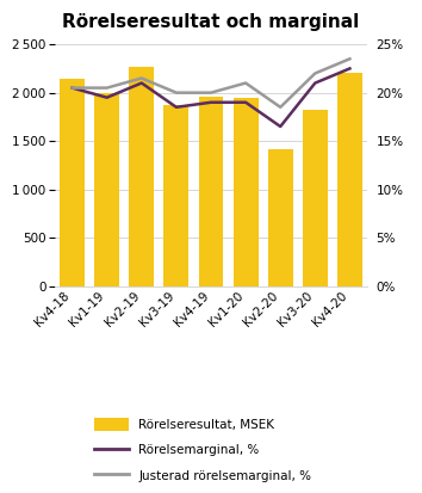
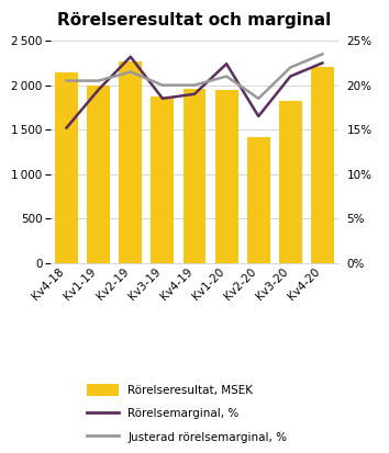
Rörelsemarginal, %/Kv4-18: 20.5% -> 15.2%
Rörelsemarginal, %/Kv2-19: 21.0% -> 23.2%
Rörelsemarginal, %/Kv1-20: 19.0% -> 22.4%
